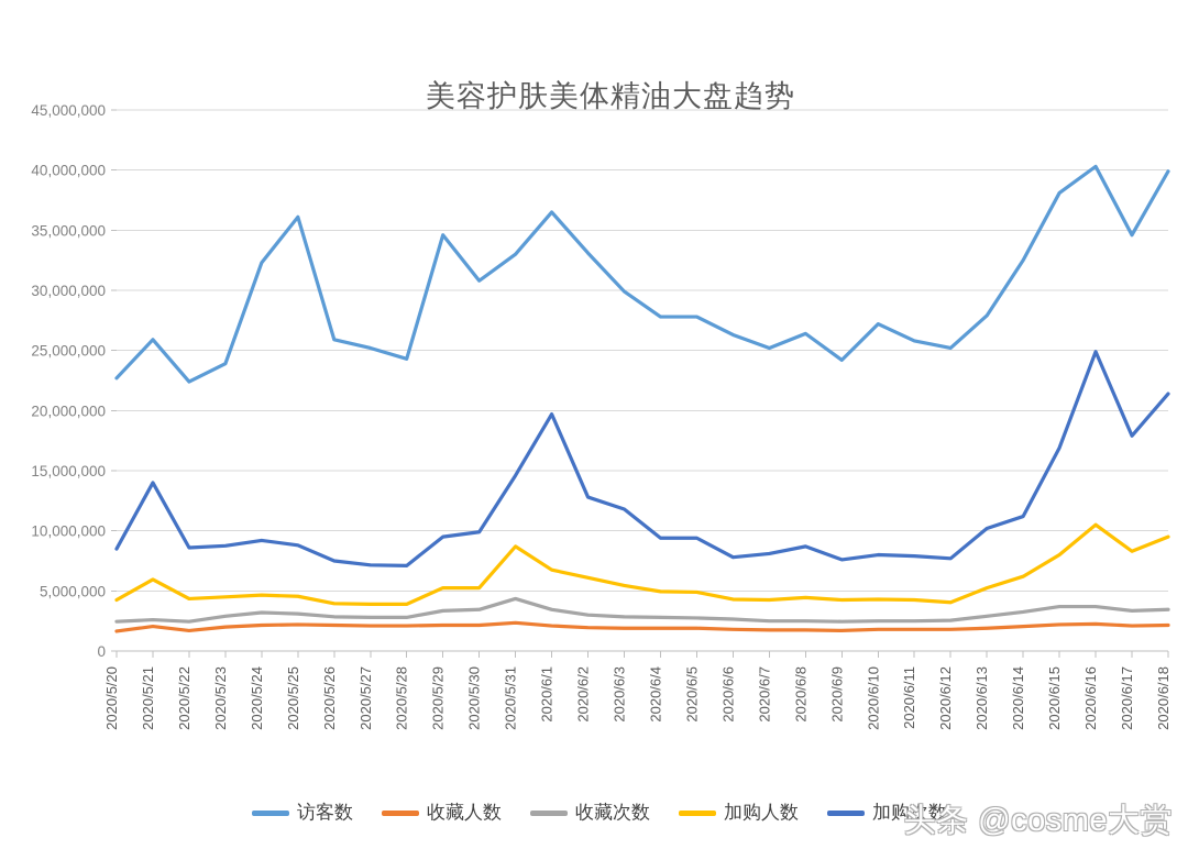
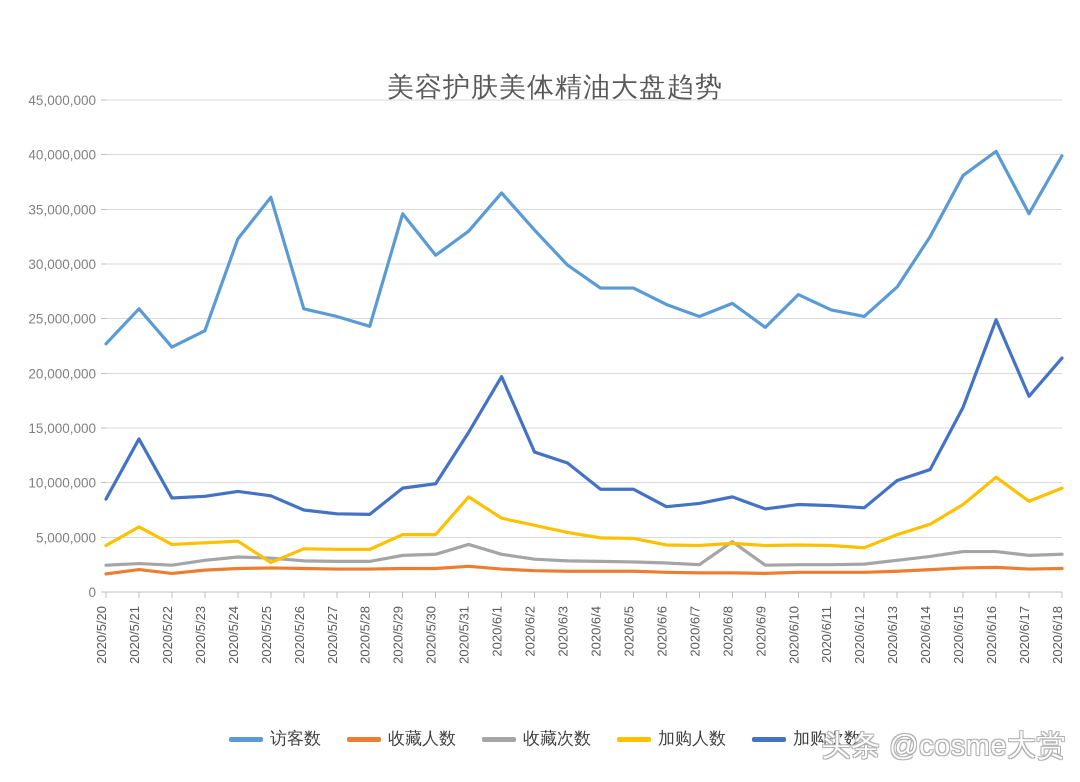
加购人数/2020/5/25: 4600000 -> 2700000
收藏次数/2020/6/8: 2500000 -> 4600000
